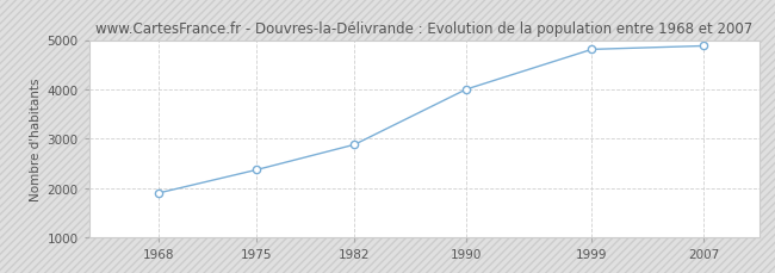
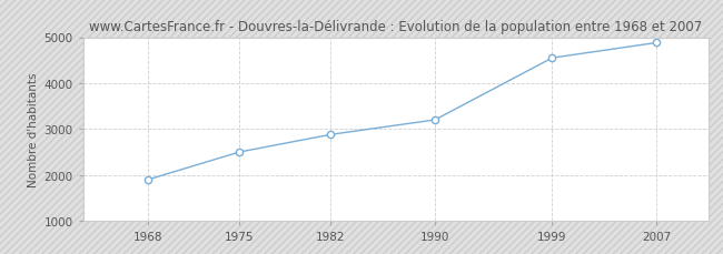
1975: 2370 -> 2500
1990: 4000 -> 3200
1999: 4810 -> 4550
